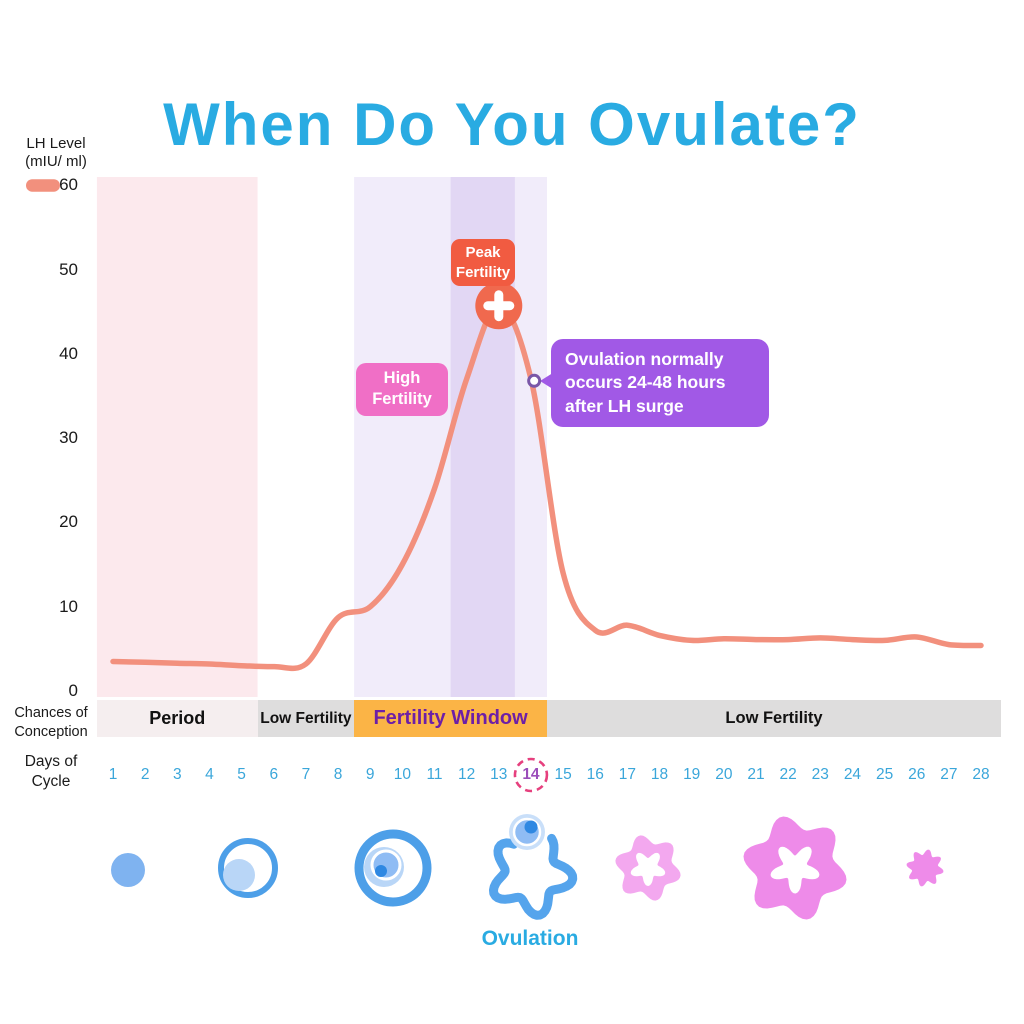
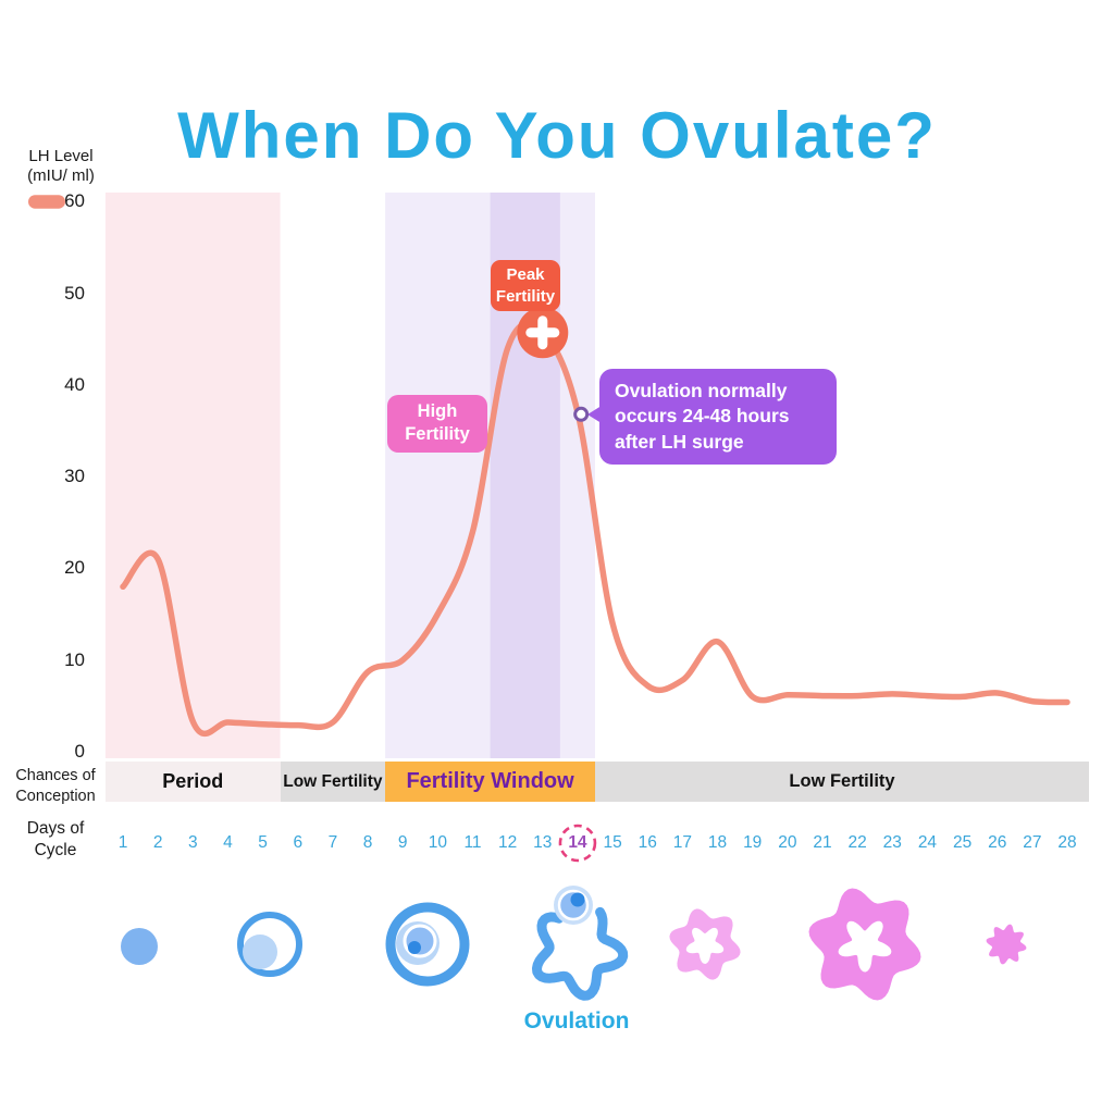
1: 4 -> 18
2: 3 -> 21
12: 37 -> 44
18: 7 -> 12
